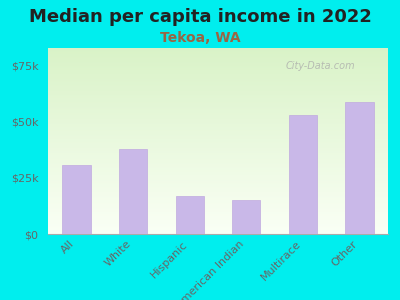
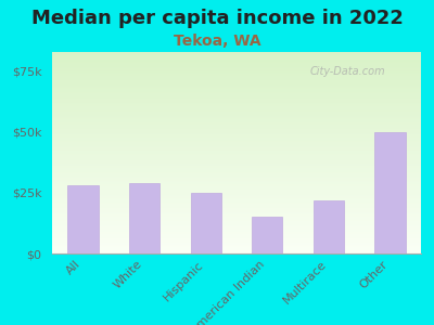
All: $31k -> $28k
White: $38k -> $29k
Hispanic: $17k -> $25k
Multirace: $53k -> $22k
Other: $59k -> $50k
